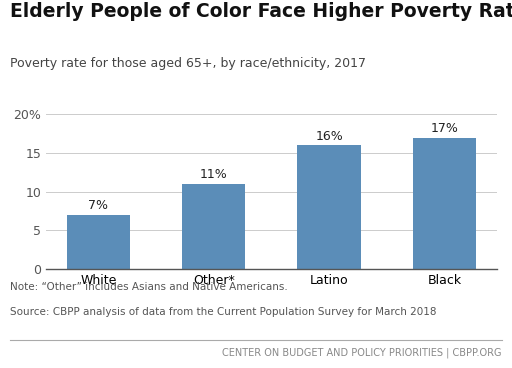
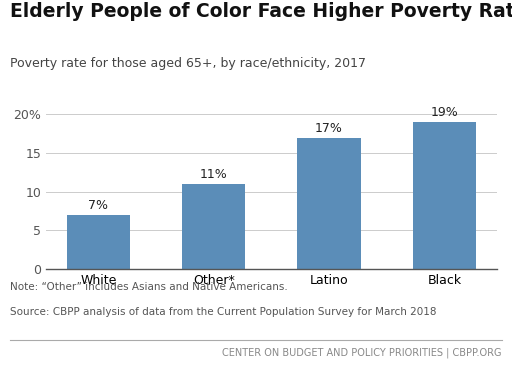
Latino: 16% -> 17%
Black: 17% -> 19%
